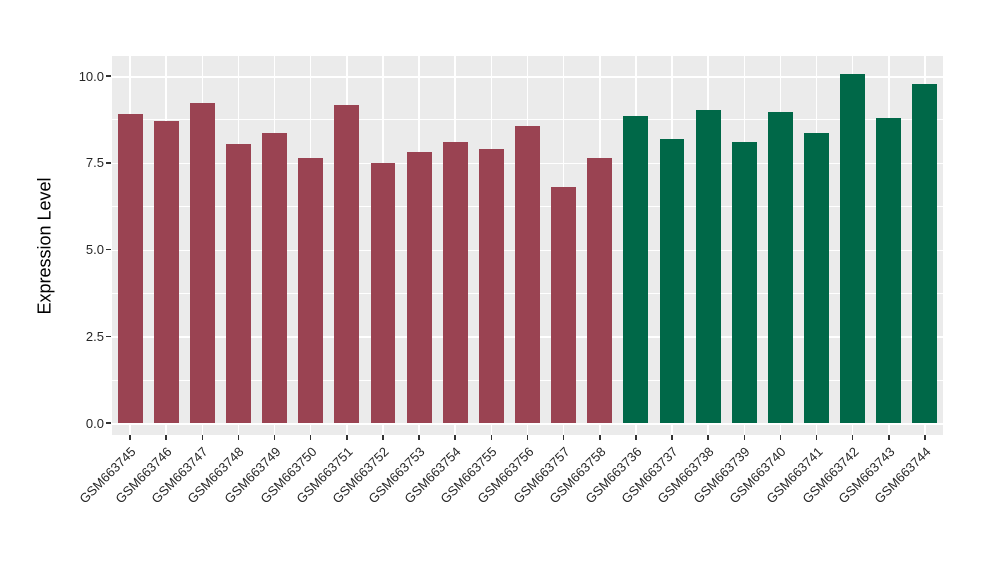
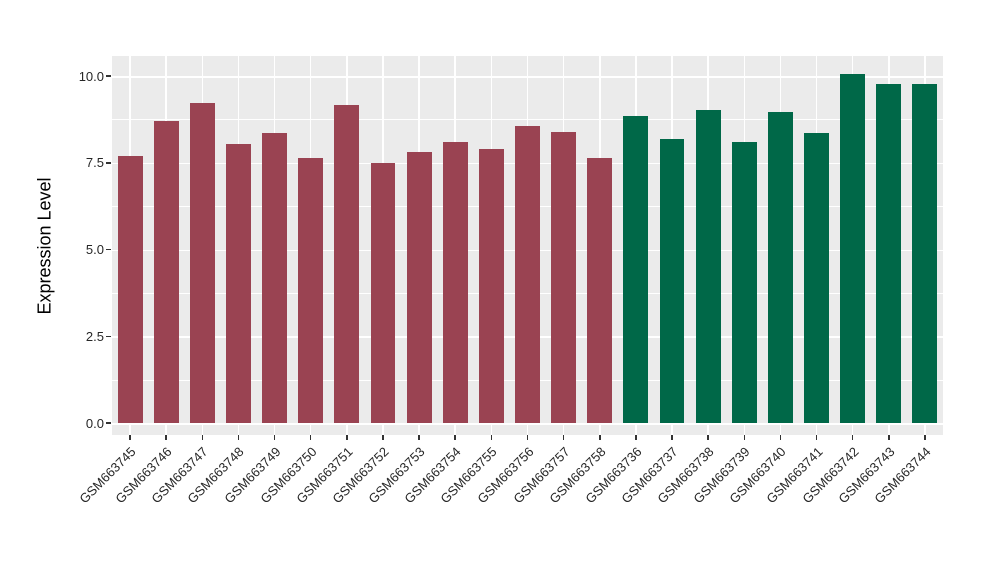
GSM663745: 8.9 -> 7.7
GSM663757: 6.8 -> 8.4
GSM663743: 8.8 -> 9.8
